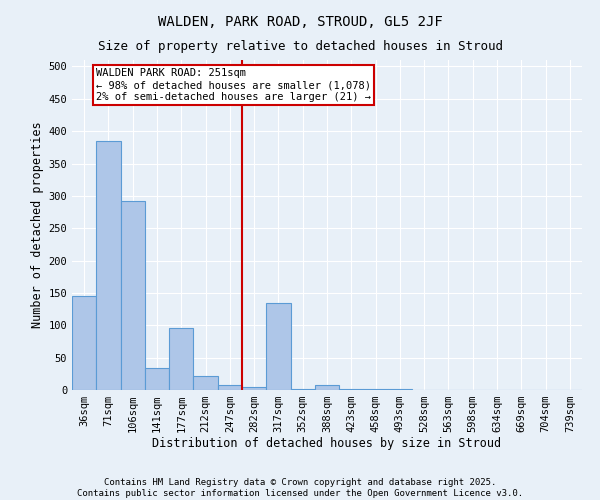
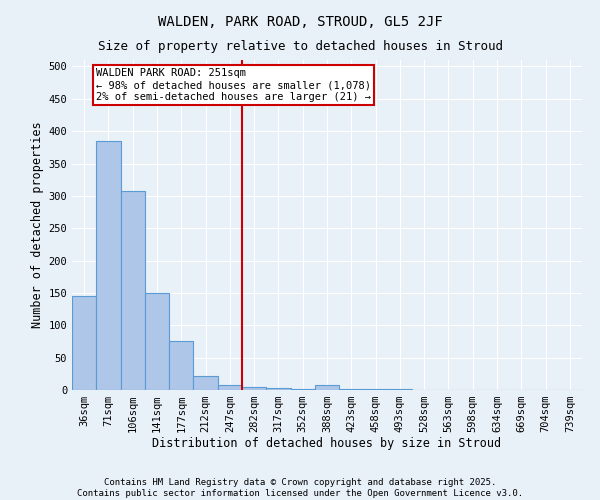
106sqm: 292 -> 308
141sqm: 34 -> 150
177sqm: 96 -> 75
317sqm: 134 -> 3
